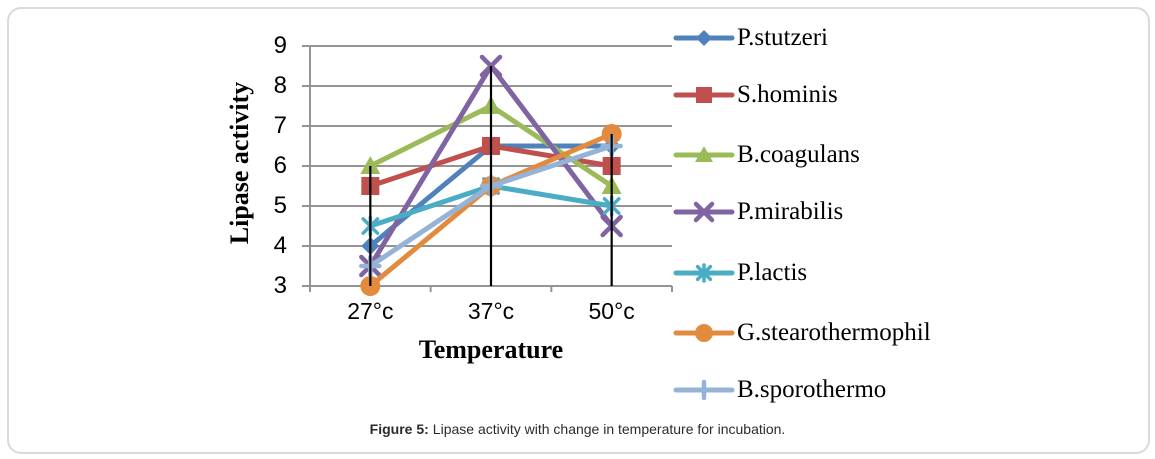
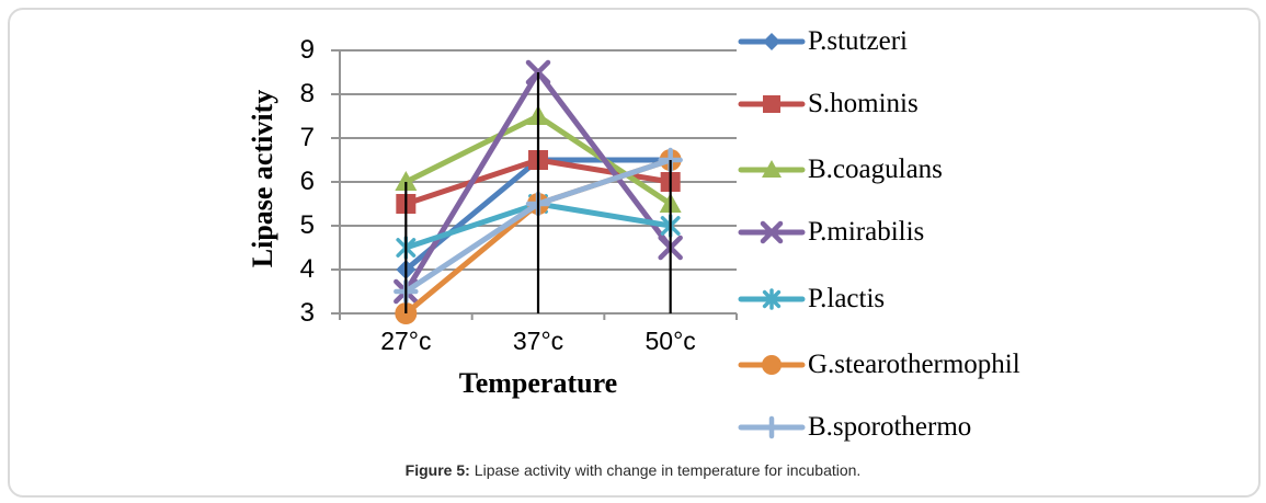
G.stearothermophil/50°c: 6.8 -> 6.5
